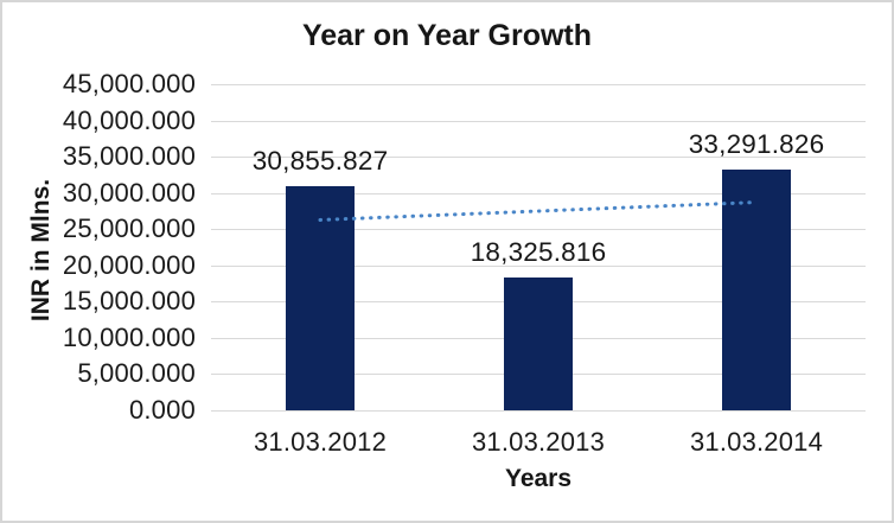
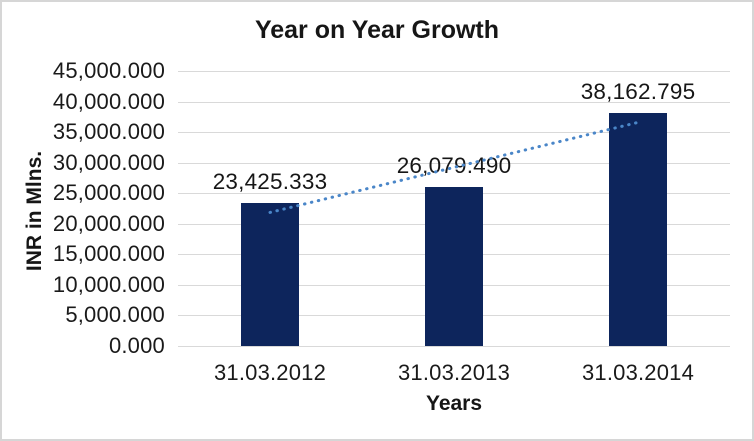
31.03.2012: 30,855.827 -> 23,425.333
31.03.2013: 18,325.816 -> 26,079.490
31.03.2014: 33,291.826 -> 38,162.795
